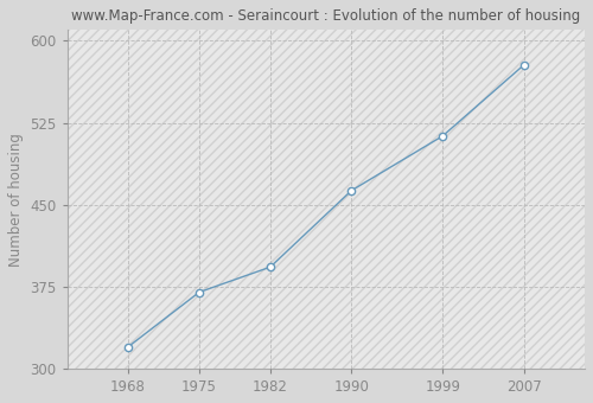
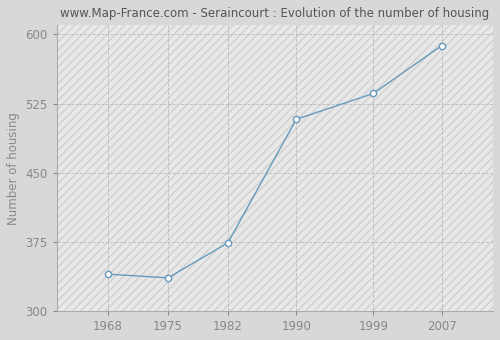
1968: 320 -> 340
1975: 370 -> 336
1982: 393 -> 374
1990: 463 -> 508
1999: 513 -> 536
2007: 578 -> 588
